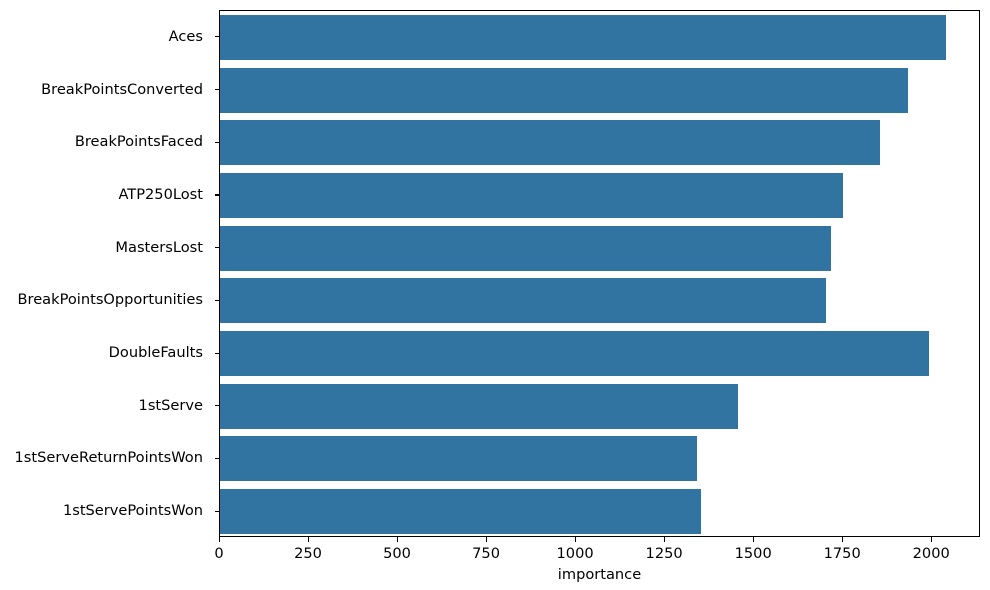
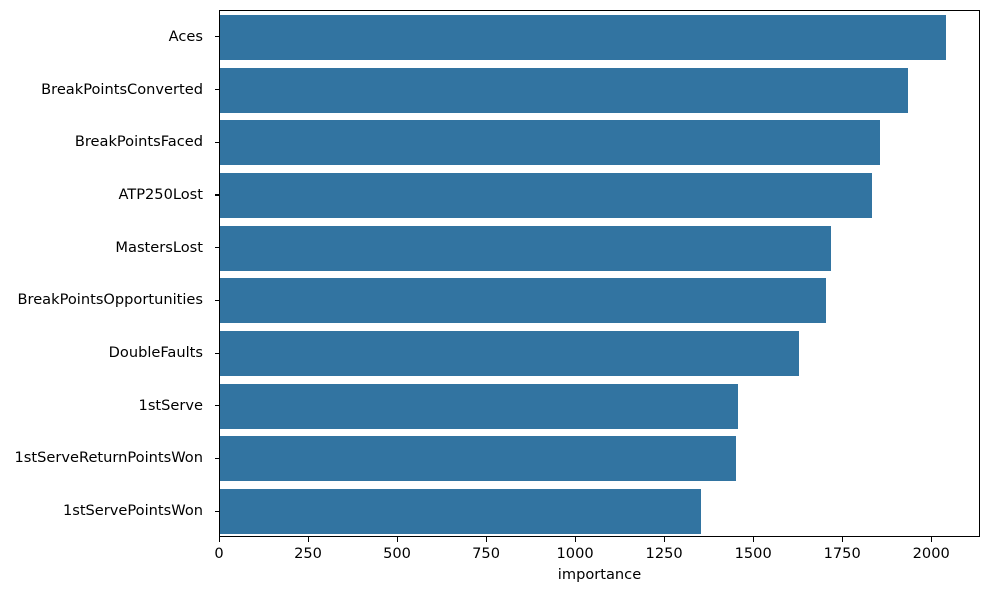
ATP250Lost: 1750 -> 1830
DoubleFaults: 1990 -> 1630
1stServeReturnPointsWon: 1340 -> 1450
